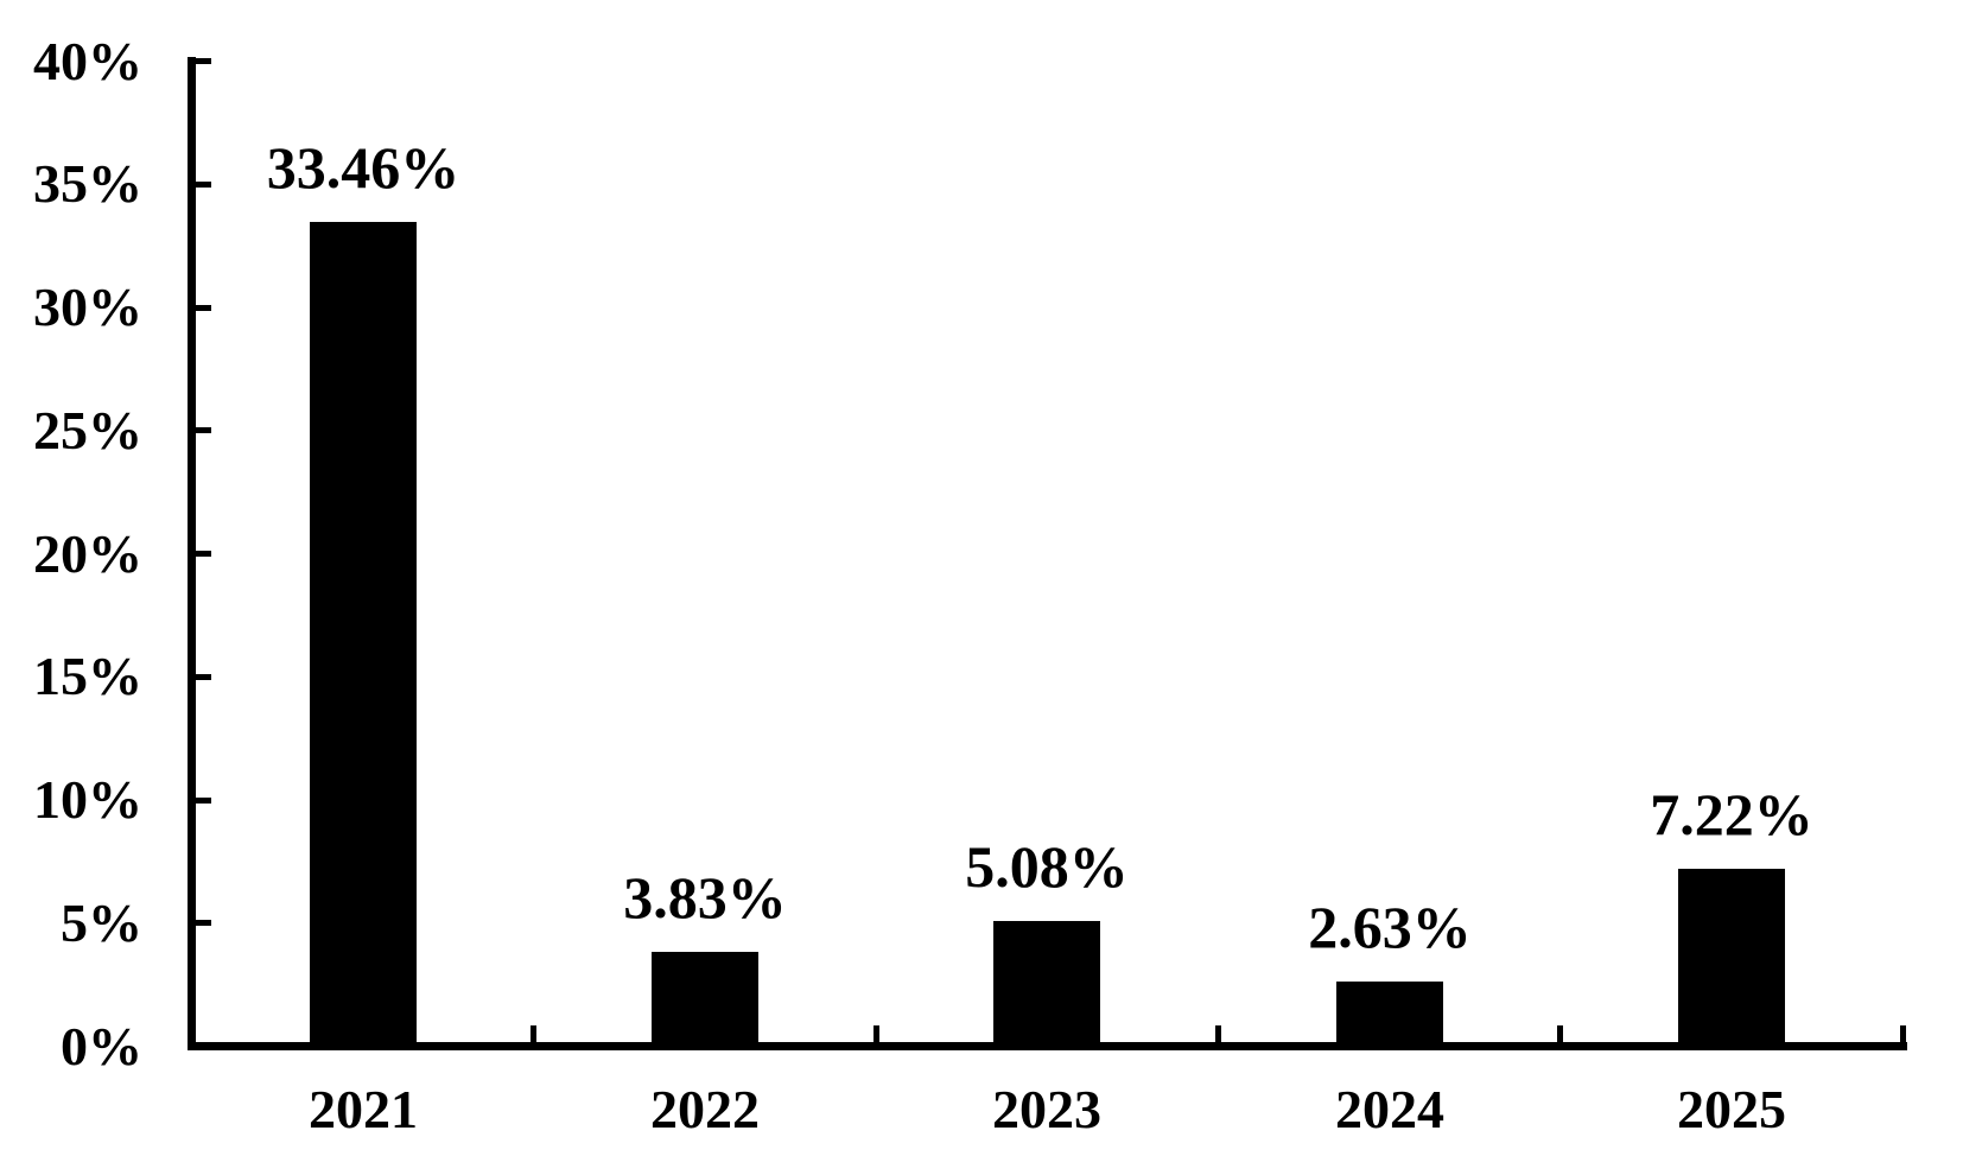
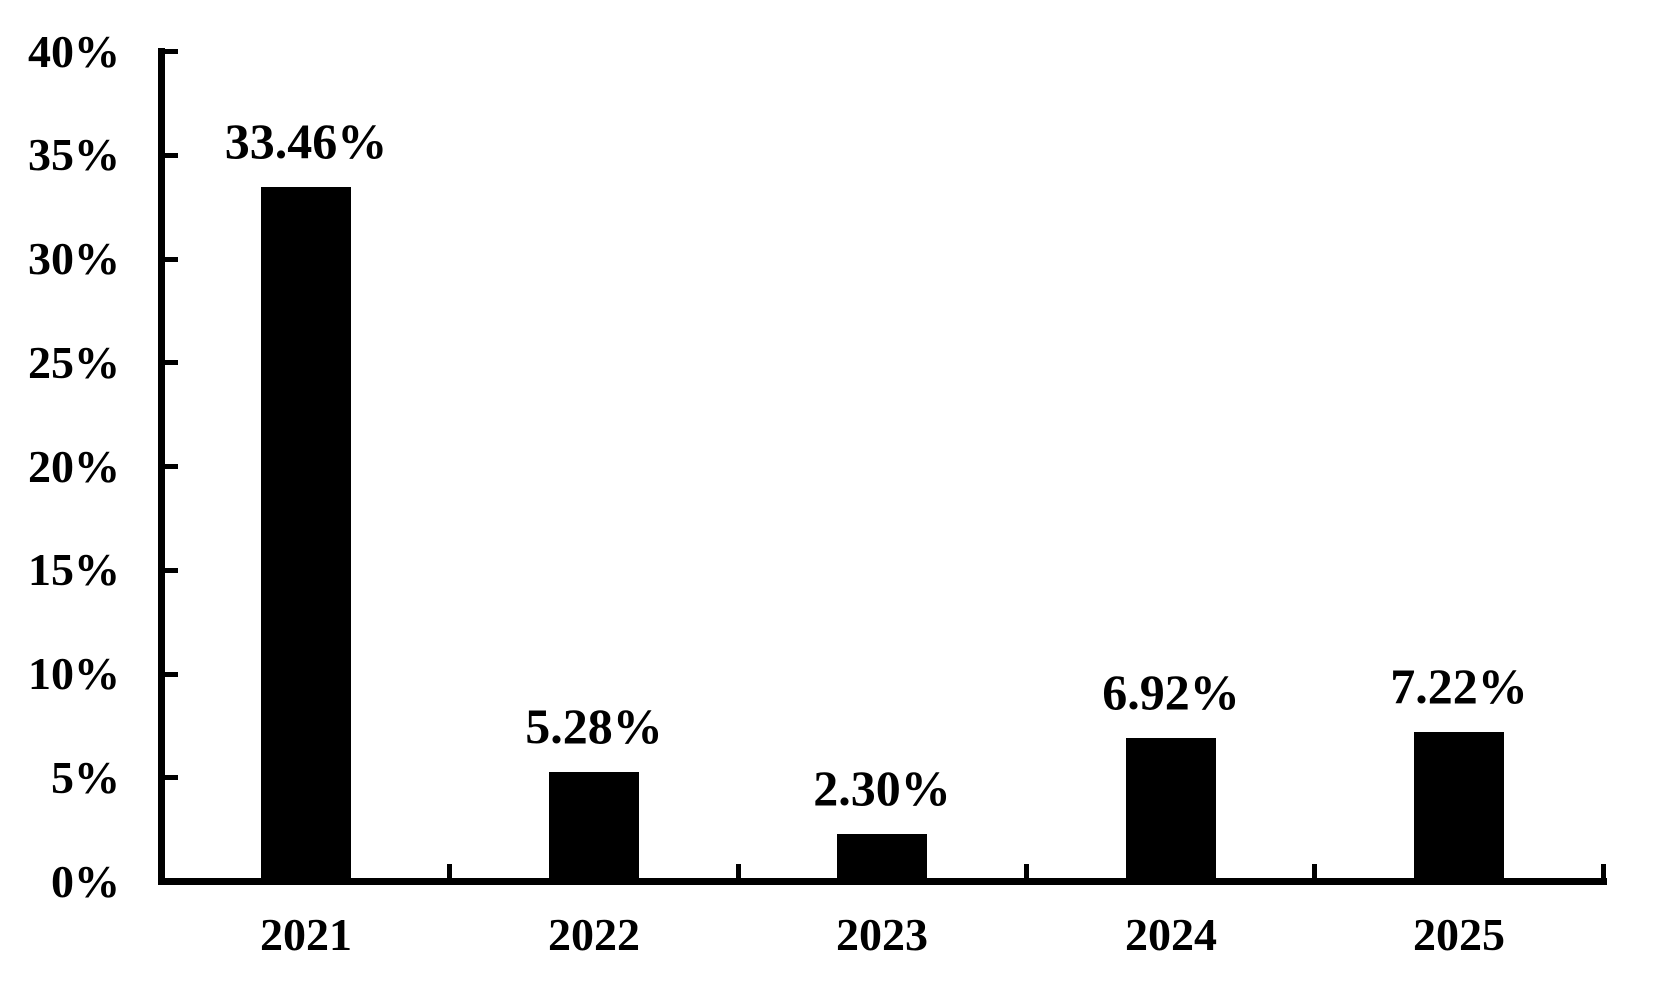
2022: 3.83% -> 5.28%
2023: 5.08% -> 2.30%
2024: 2.63% -> 6.92%
